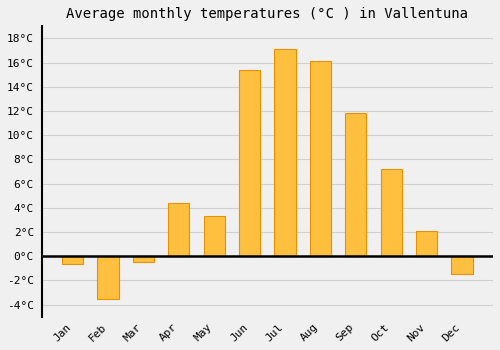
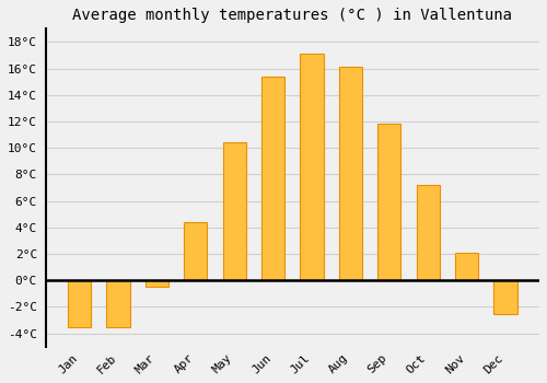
Jan: -0.6°C -> -3.5°C
May: 3.3°C -> 10.4°C
Dec: -1.5°C -> -2.5°C
